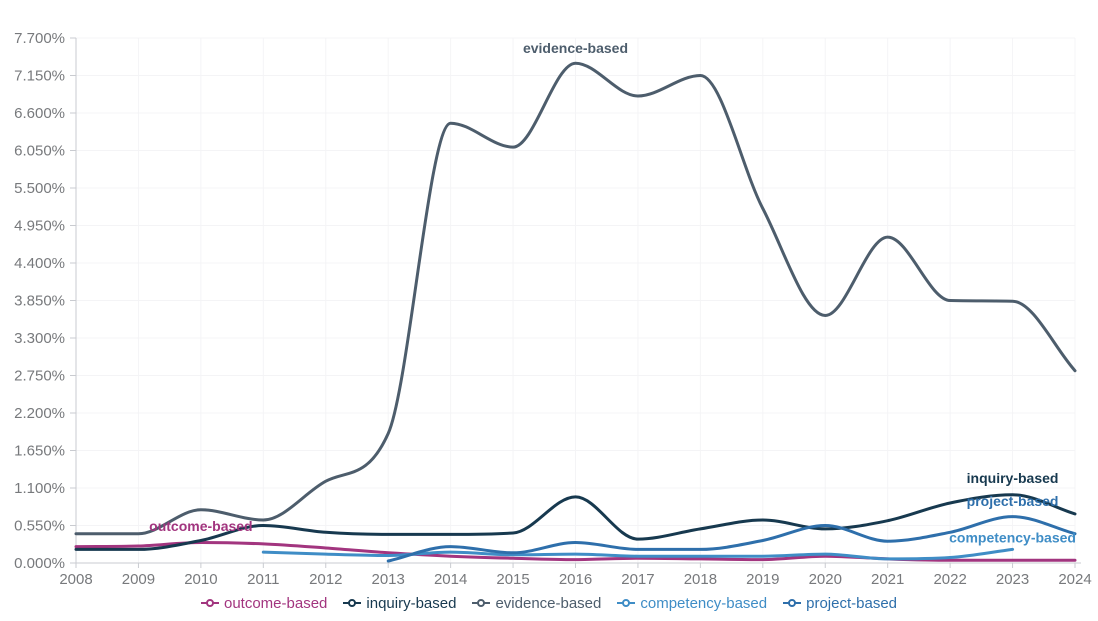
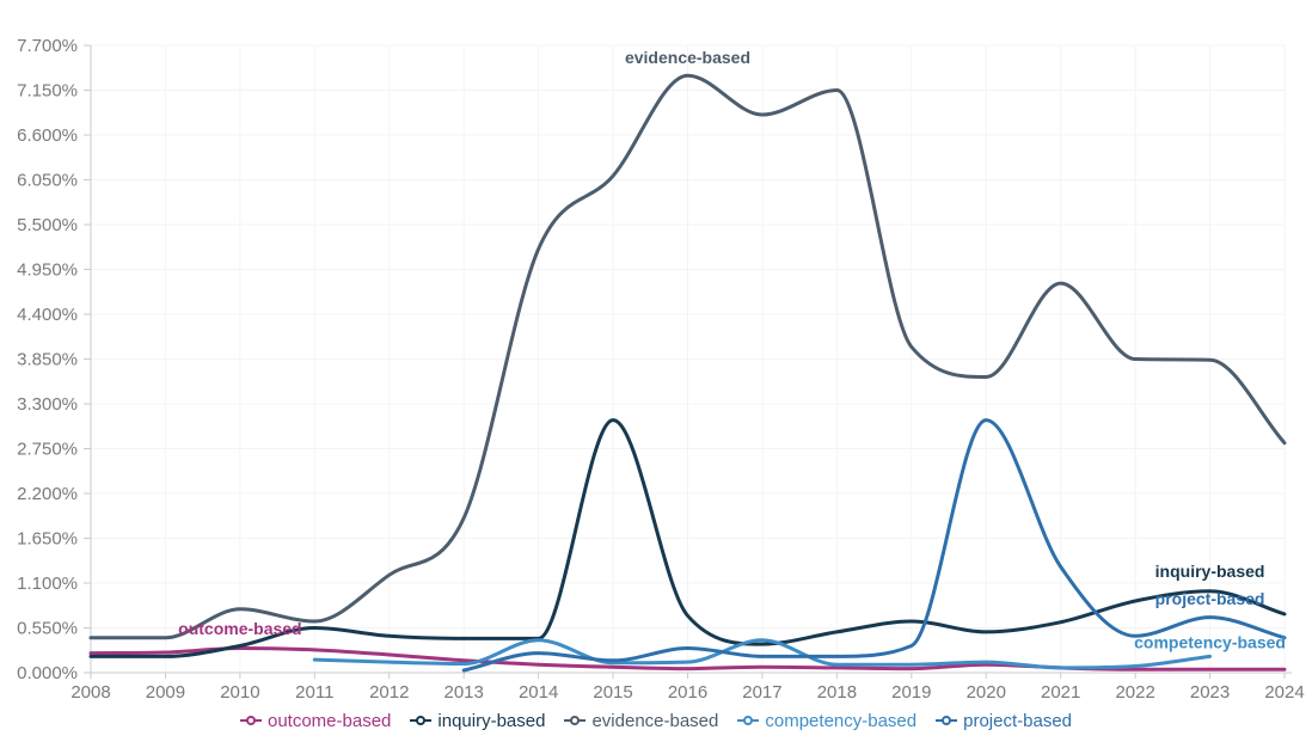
evidence-based/2014: 6.5% -> 5.2%
competency-based/2014: 0.2% -> 0.4%
inquiry-based/2015: 0.4% -> 3.1%
inquiry-based/2016: 1.0% -> 0.7%
competency-based/2017: 0.1% -> 0.4%
evidence-based/2019: 5.2% -> 4.0%
project-based/2020: 0.6% -> 3.1%
project-based/2021: 0.3% -> 1.3%
